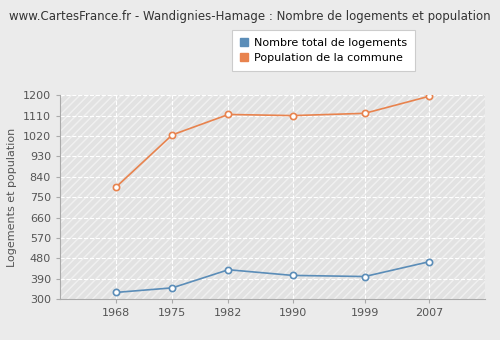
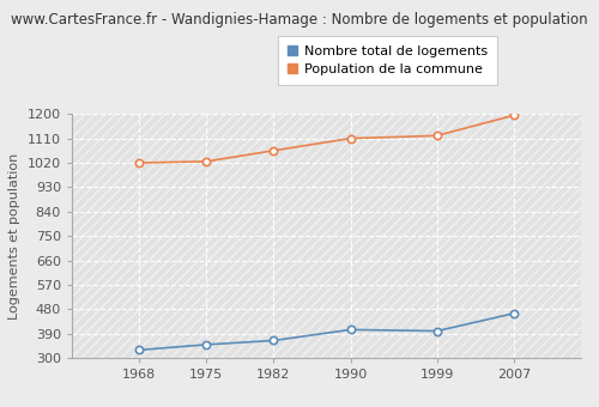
Population de la commune/1968: 795 -> 1020
Nombre total de logements/1982: 430 -> 365
Population de la commune/1982: 1115 -> 1065
